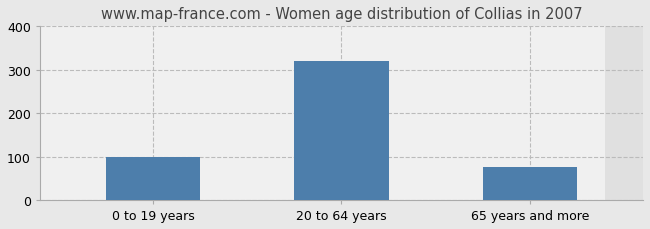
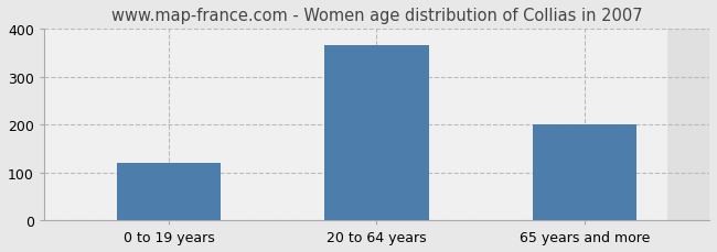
0 to 19 years: 100 -> 120
20 to 64 years: 320 -> 365
65 years and more: 75 -> 200
